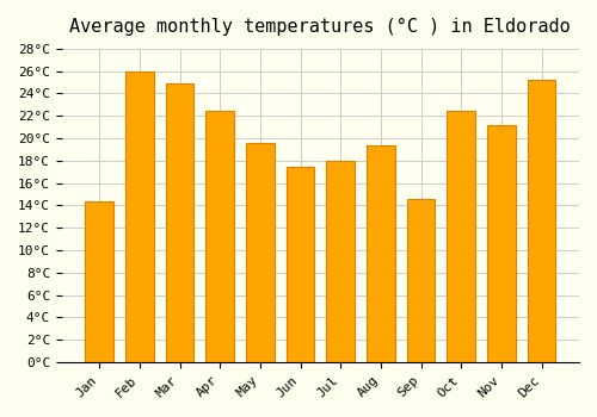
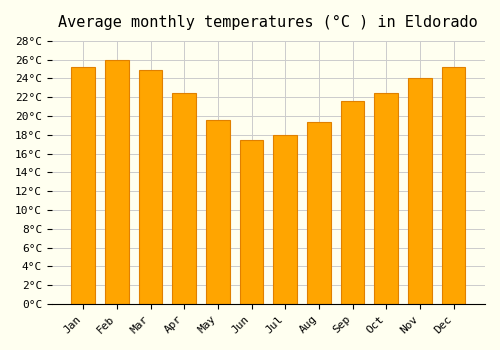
Jan: 14.4°C -> 25.2°C
Sep: 14.6°C -> 21.6°C
Nov: 21.2°C -> 24.1°C
